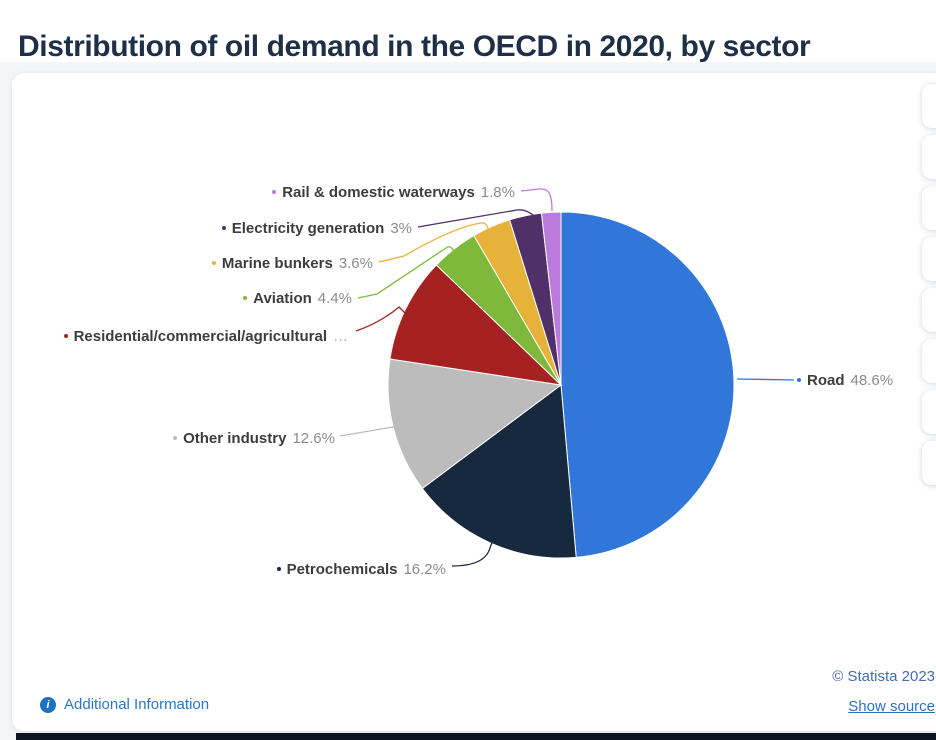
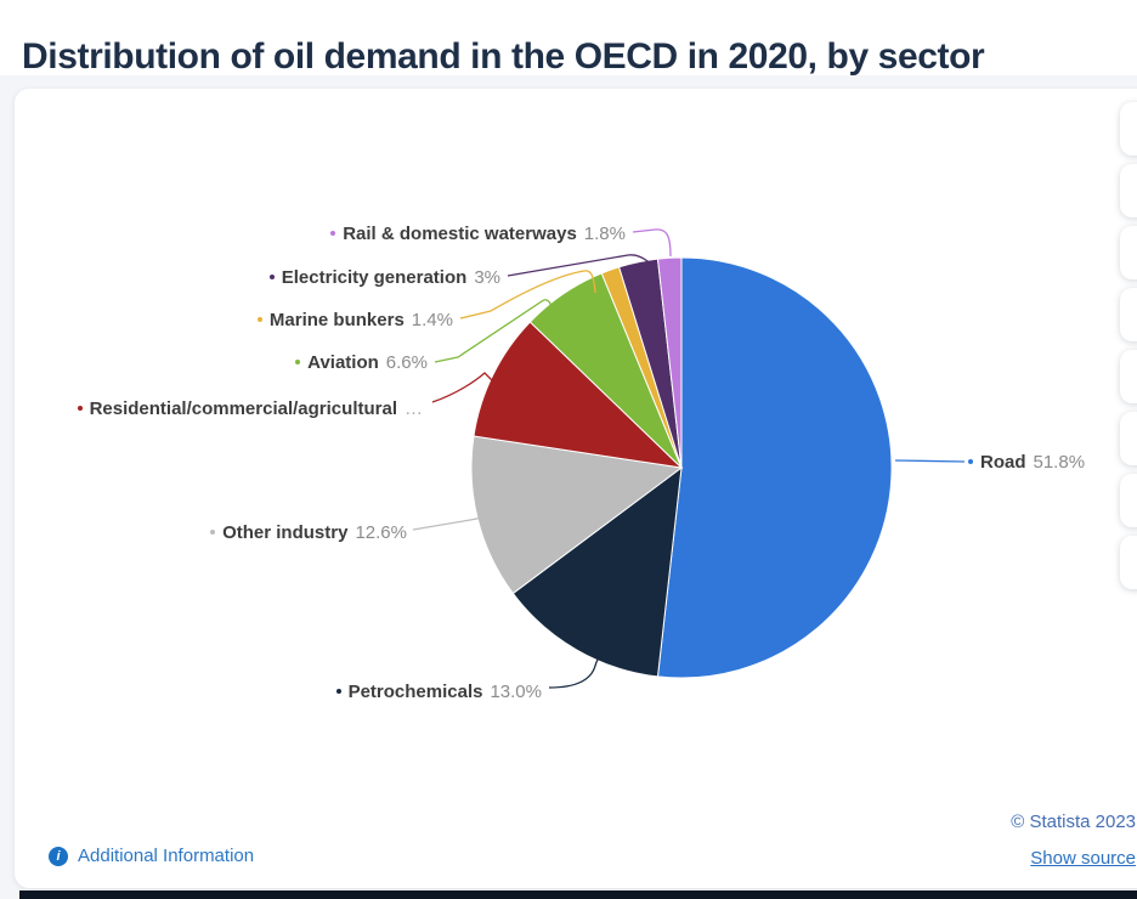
Road: 48.6% -> 51.8%
Petrochemicals: 16.2% -> 13.0%
Aviation: 4.4% -> 6.6%
Marine bunkers: 3.6% -> 1.4%
